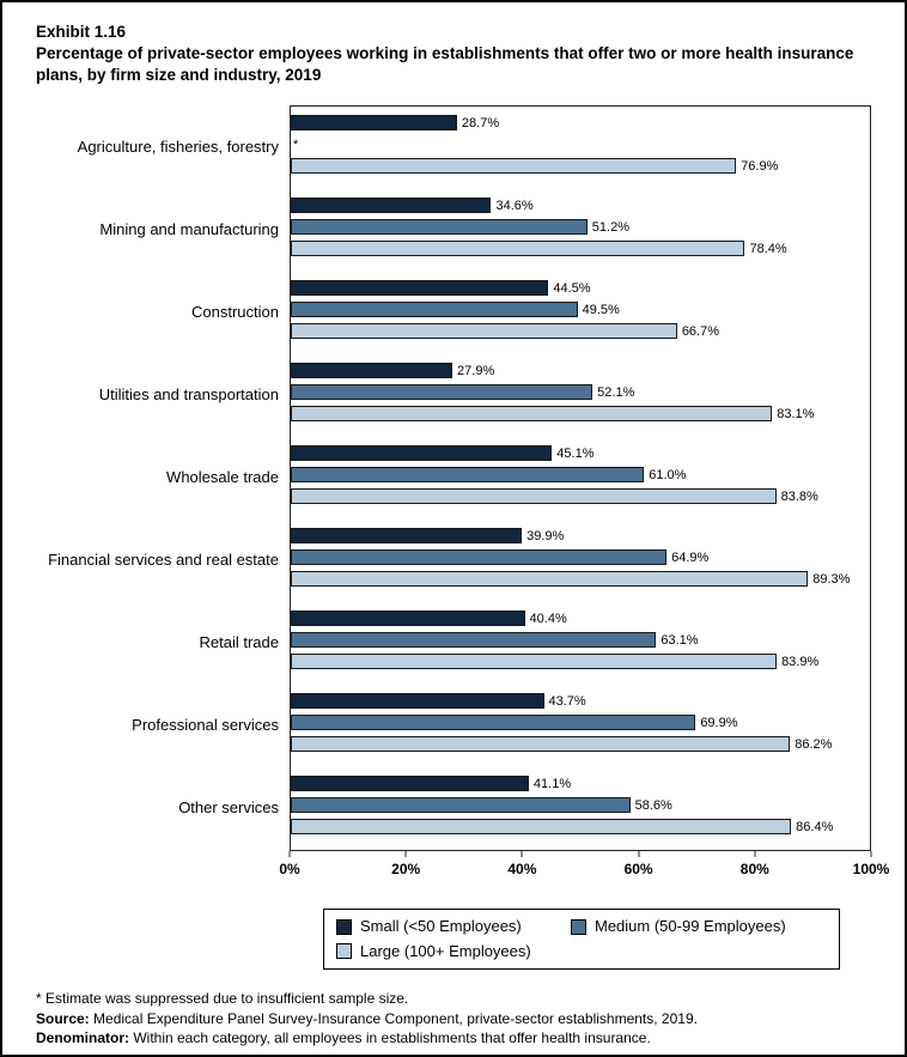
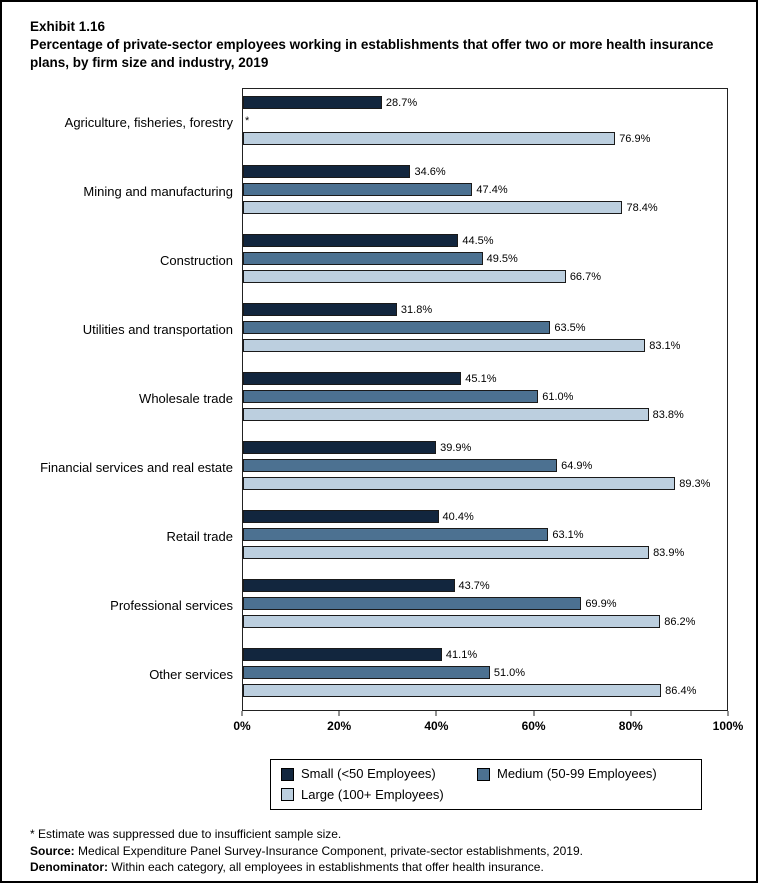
Medium (50-99 Employees)/Mining and manufacturing: 51.2% -> 47.4%
Small (<50 Employees)/Utilities and transportation: 27.9% -> 31.8%
Medium (50-99 Employees)/Utilities and transportation: 52.1% -> 63.5%
Medium (50-99 Employees)/Other services: 58.6% -> 51.0%
